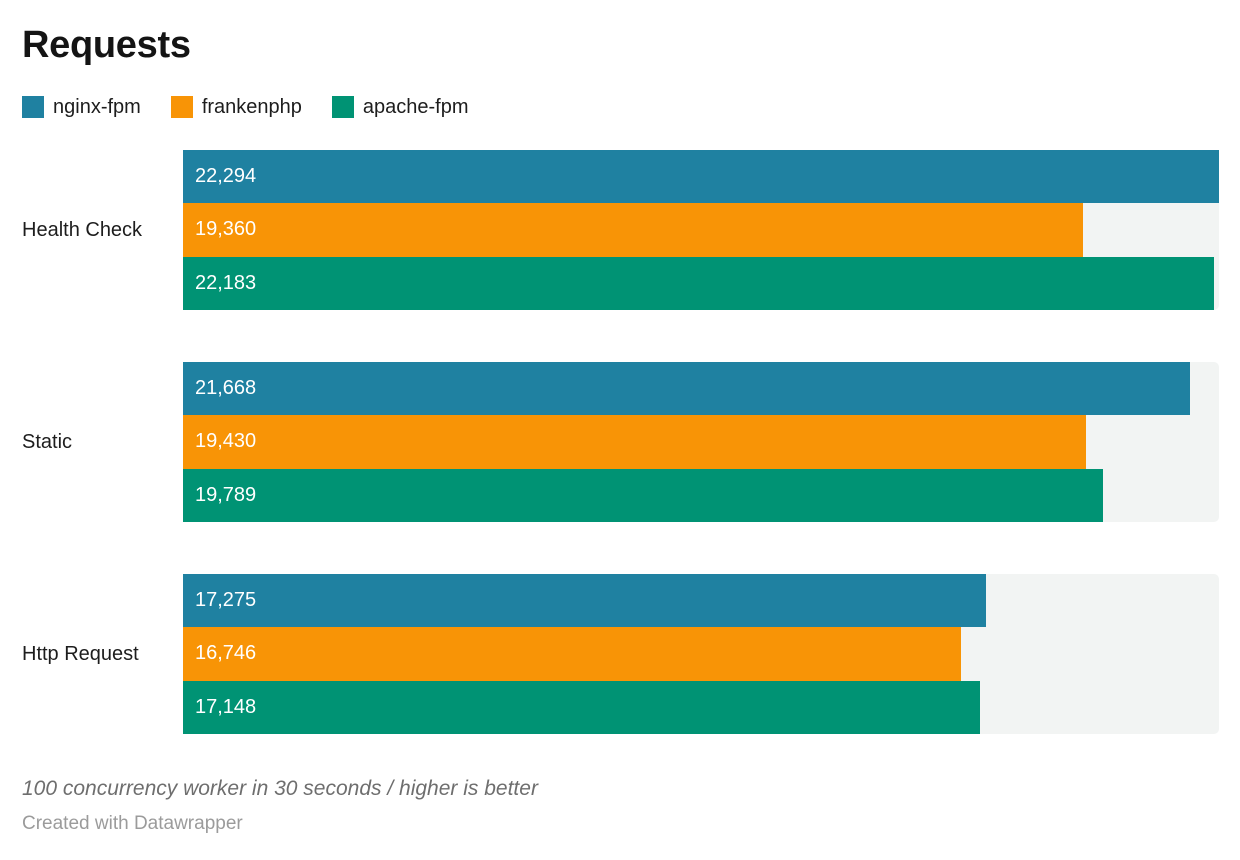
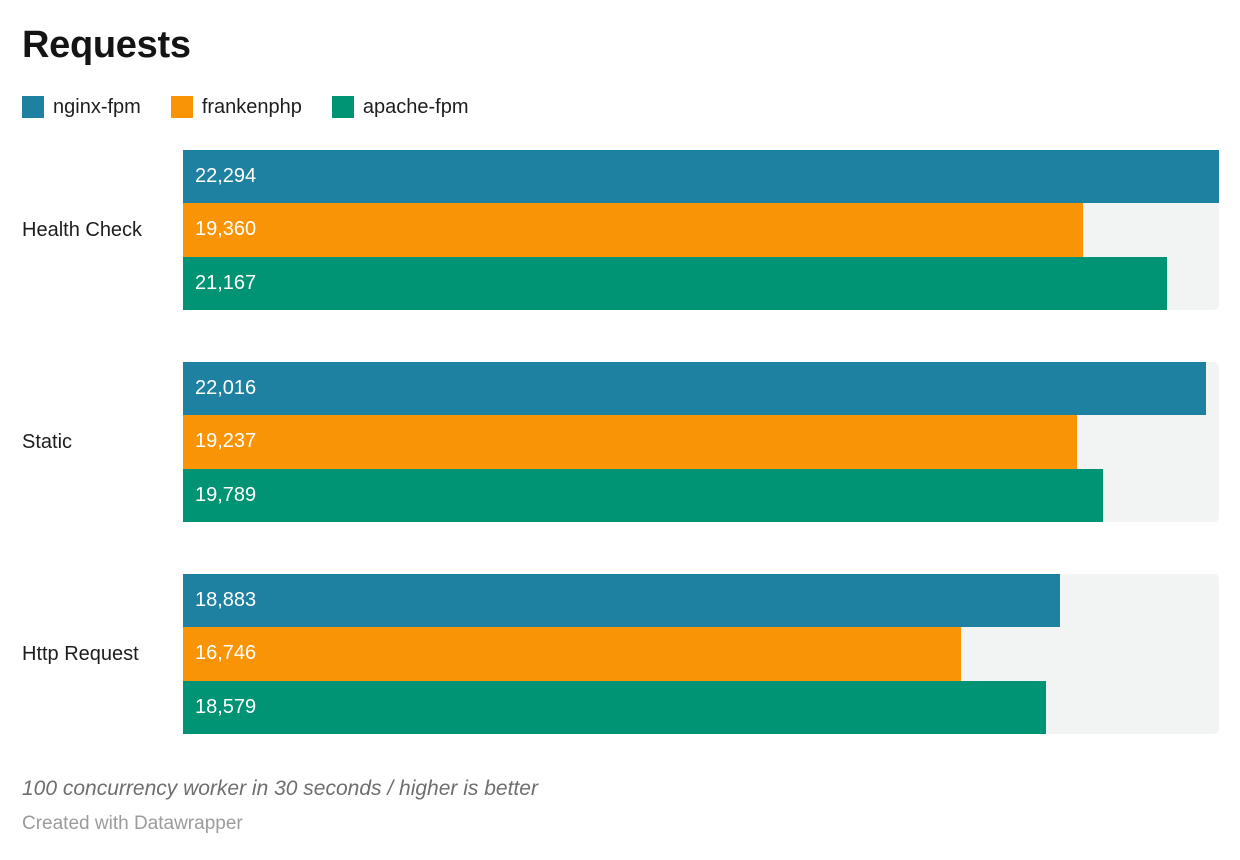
apache-fpm/Health Check: 22,183 -> 21,167
nginx-fpm/Static: 21,668 -> 22,016
frankenphp/Static: 19,430 -> 19,237
nginx-fpm/Http Request: 17,275 -> 18,883
apache-fpm/Http Request: 17,148 -> 18,579
